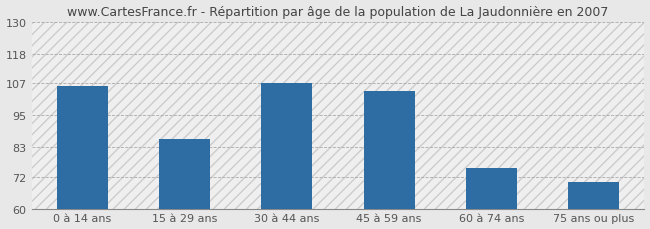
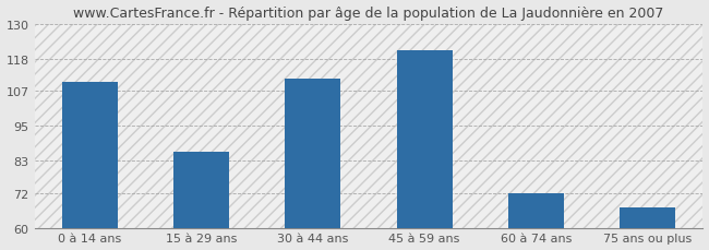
0 à 14 ans: 106 -> 110
30 à 44 ans: 107 -> 111
45 à 59 ans: 104 -> 121
60 à 74 ans: 75 -> 72
75 ans ou plus: 70 -> 67
